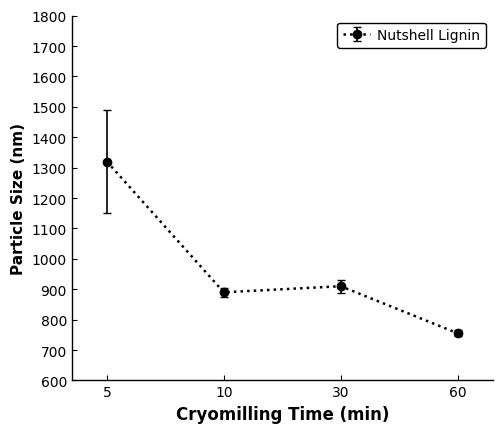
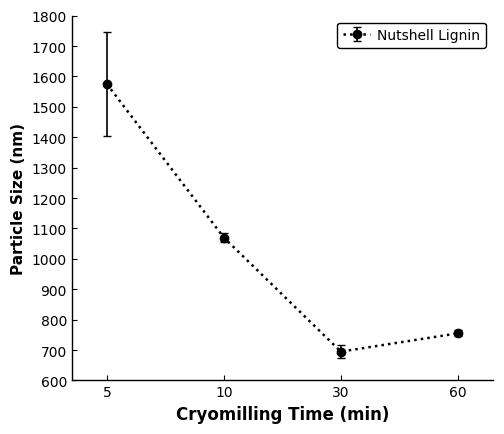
5: 1320 -> 1575
10: 890 -> 1070
30: 910 -> 695
